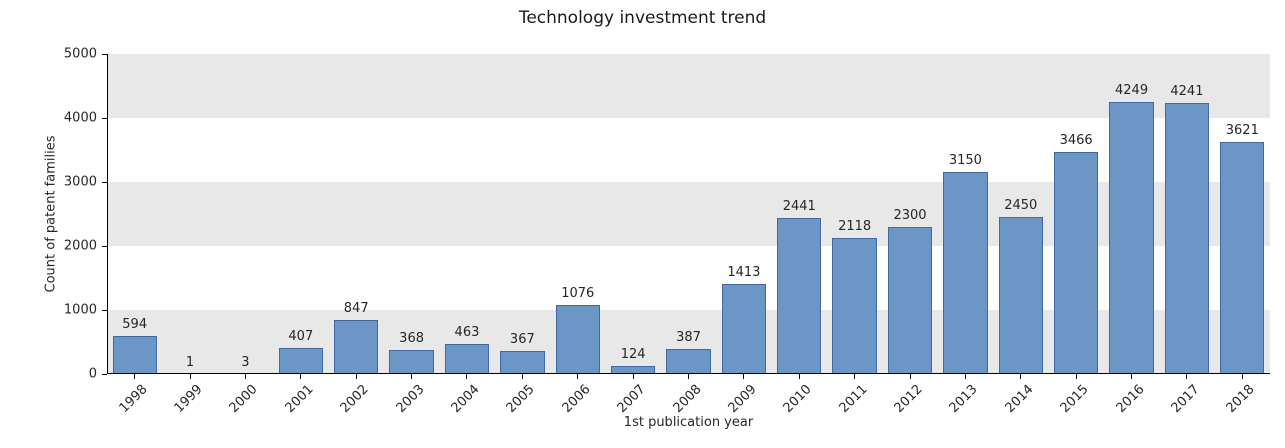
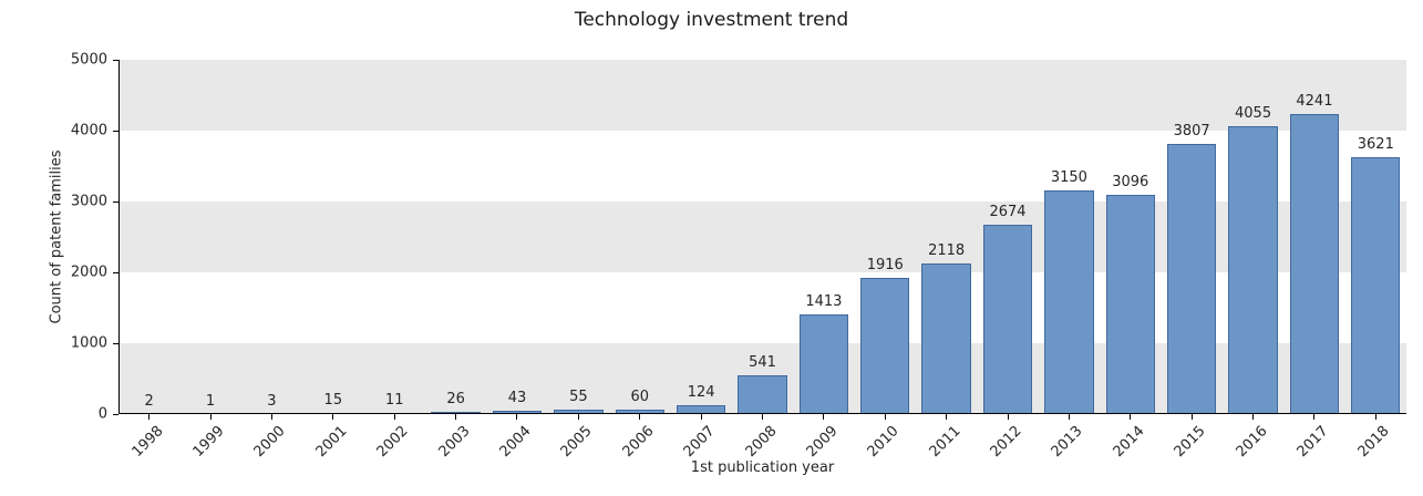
1998: 594 -> 2
2001: 407 -> 15
2002: 847 -> 11
2003: 368 -> 26
2004: 463 -> 43
2005: 367 -> 55
2006: 1076 -> 60
2008: 387 -> 541
2010: 2441 -> 1916
2012: 2300 -> 2674
2014: 2450 -> 3096
2015: 3466 -> 3807
2016: 4249 -> 4055
